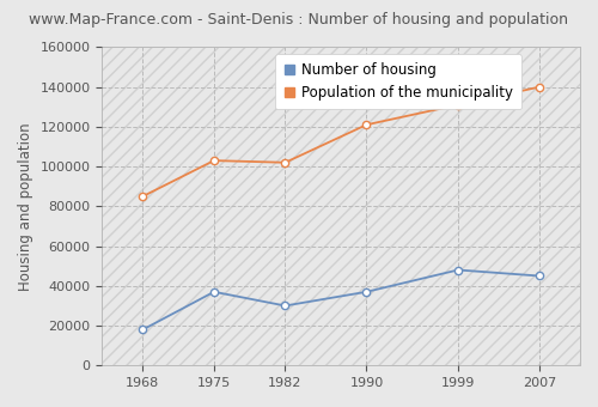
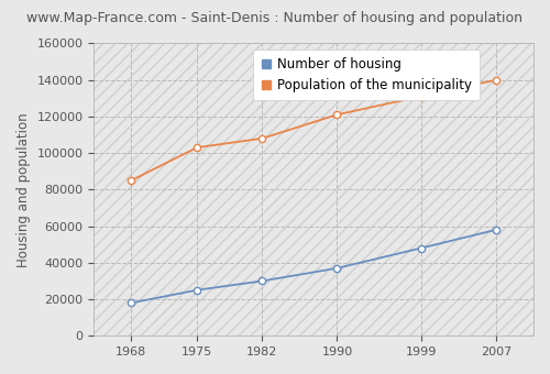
Number of housing/1975: 37000 -> 25000
Population of the municipality/1982: 102000 -> 108000
Number of housing/2007: 45000 -> 58000
